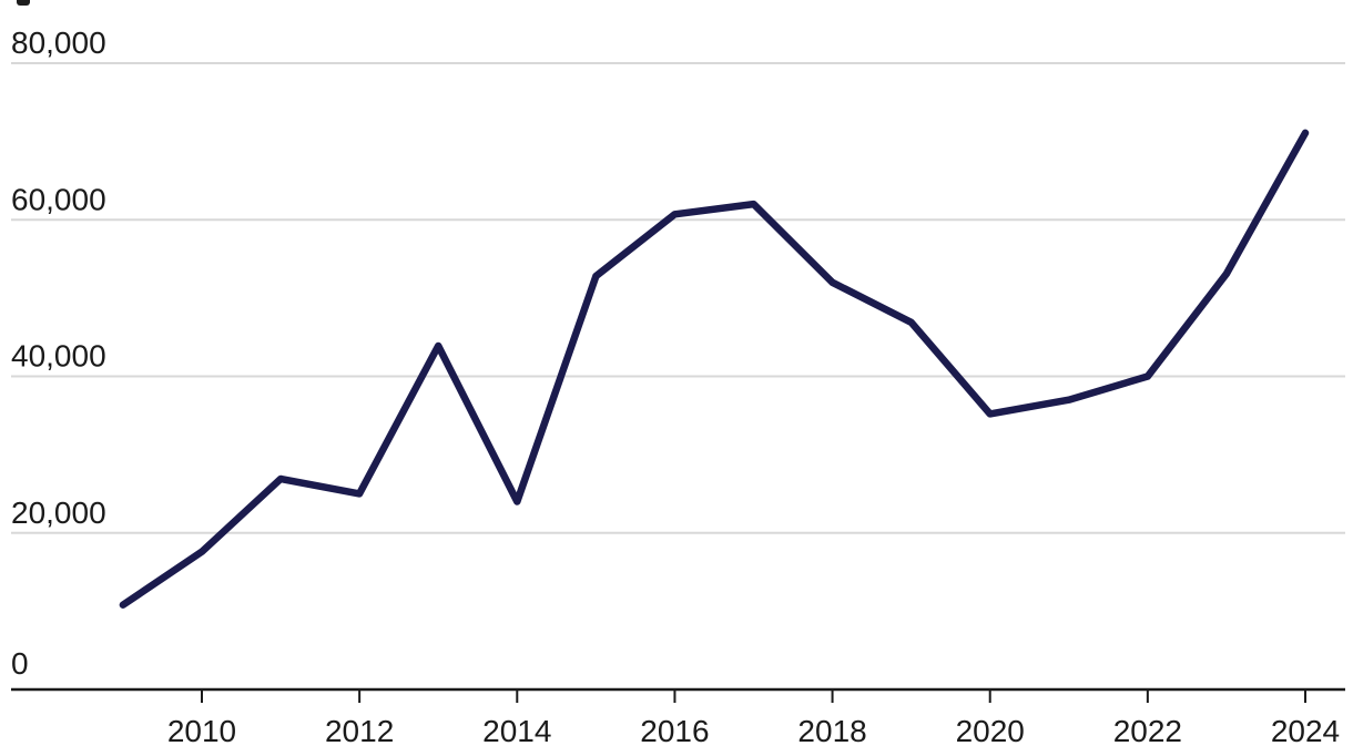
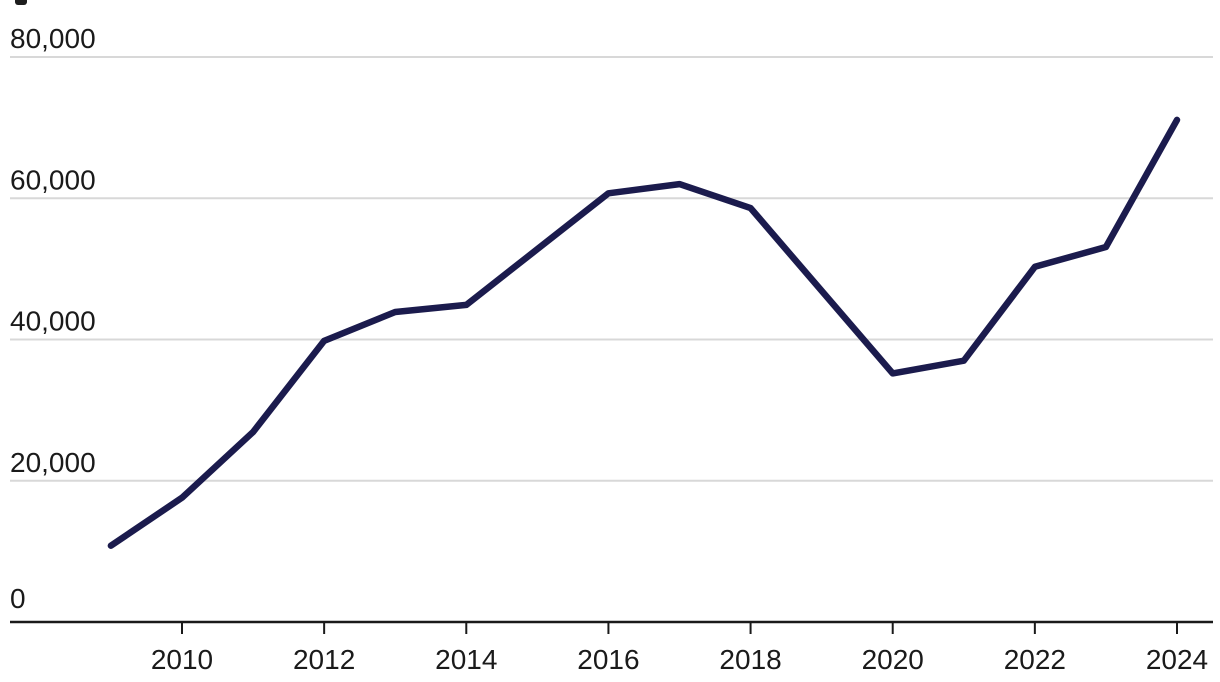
2012: 25000 -> 40000
2014: 24000 -> 45000
2018: 52000 -> 59000
2022: 40000 -> 50000
